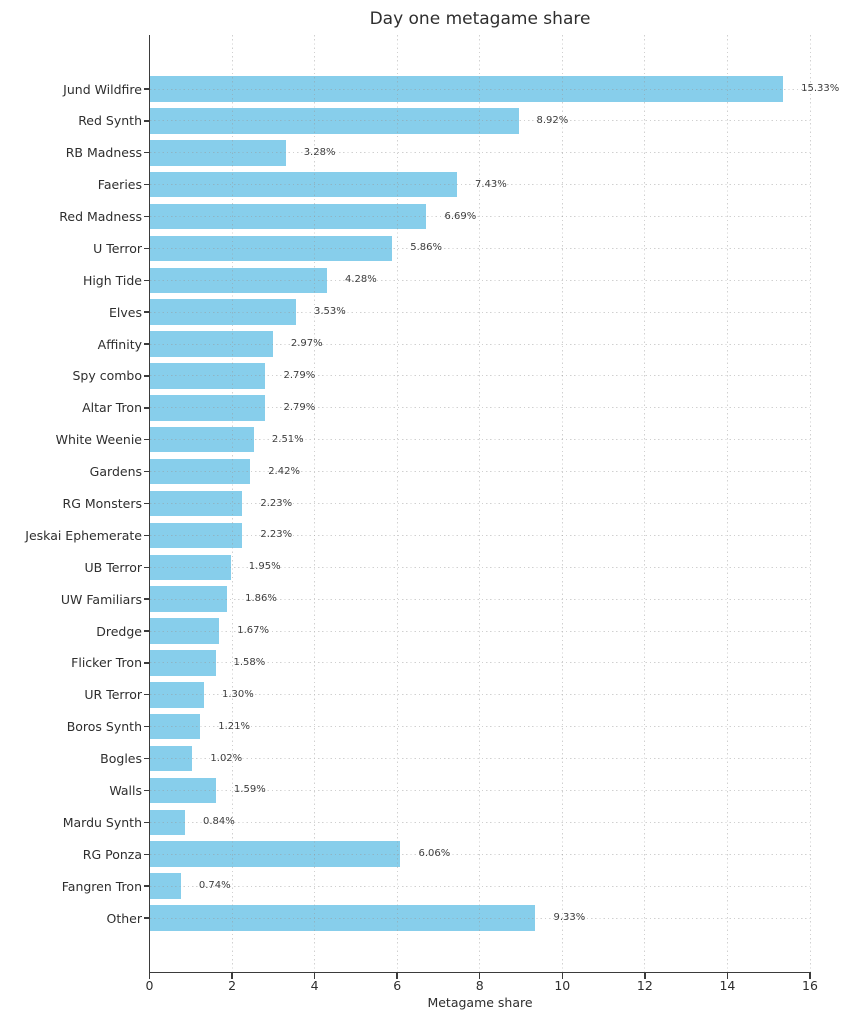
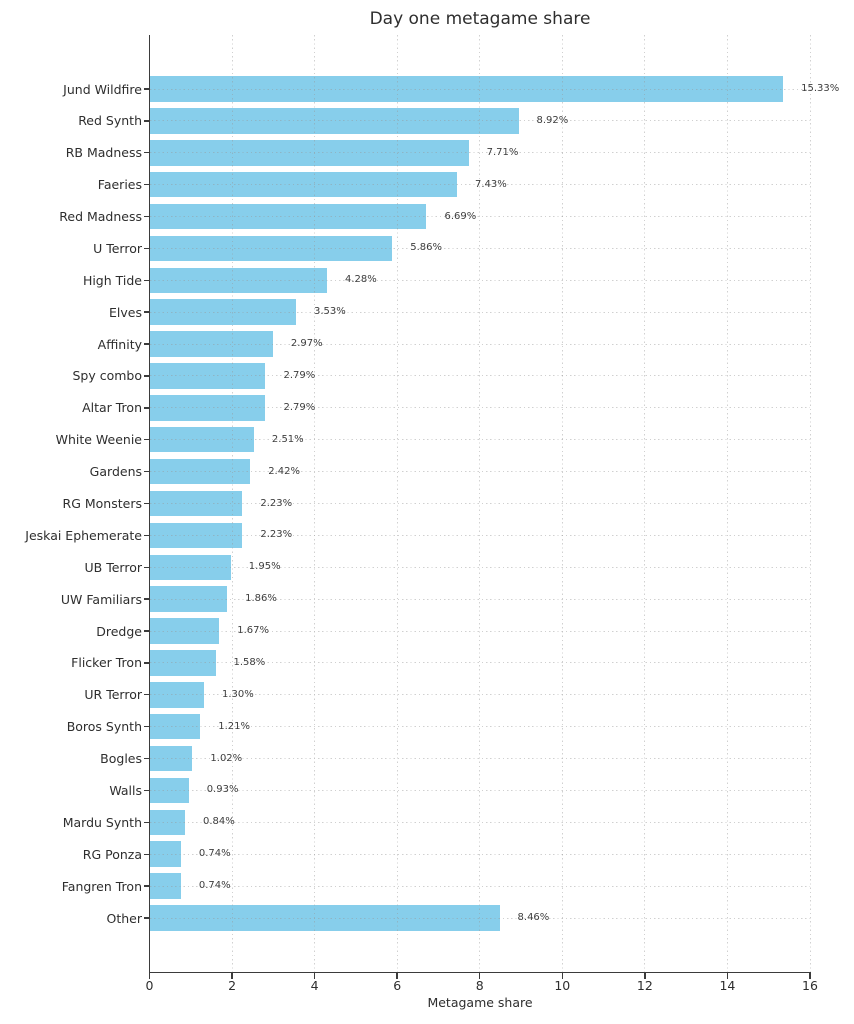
RB Madness: 3.28% -> 7.71%
Walls: 1.59% -> 0.93%
RG Ponza: 6.06% -> 0.74%
Other: 9.33% -> 8.46%
